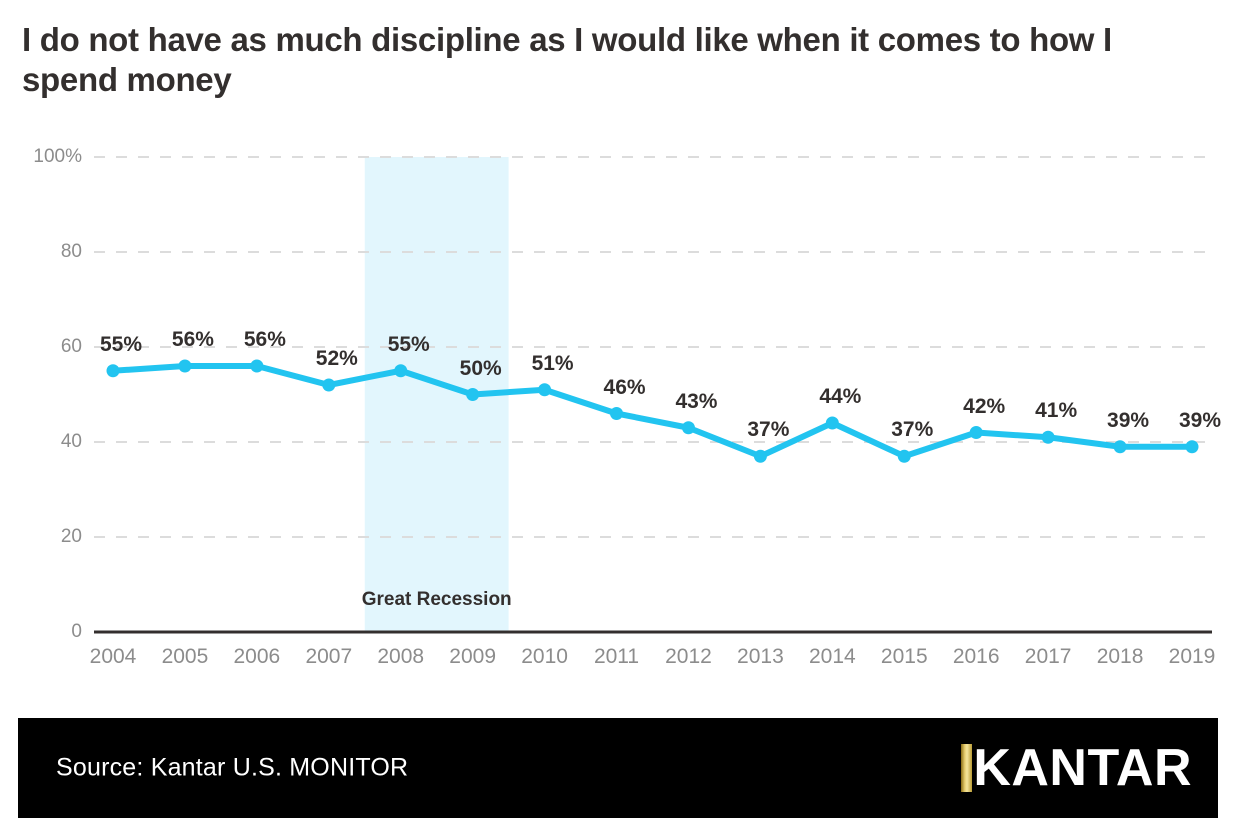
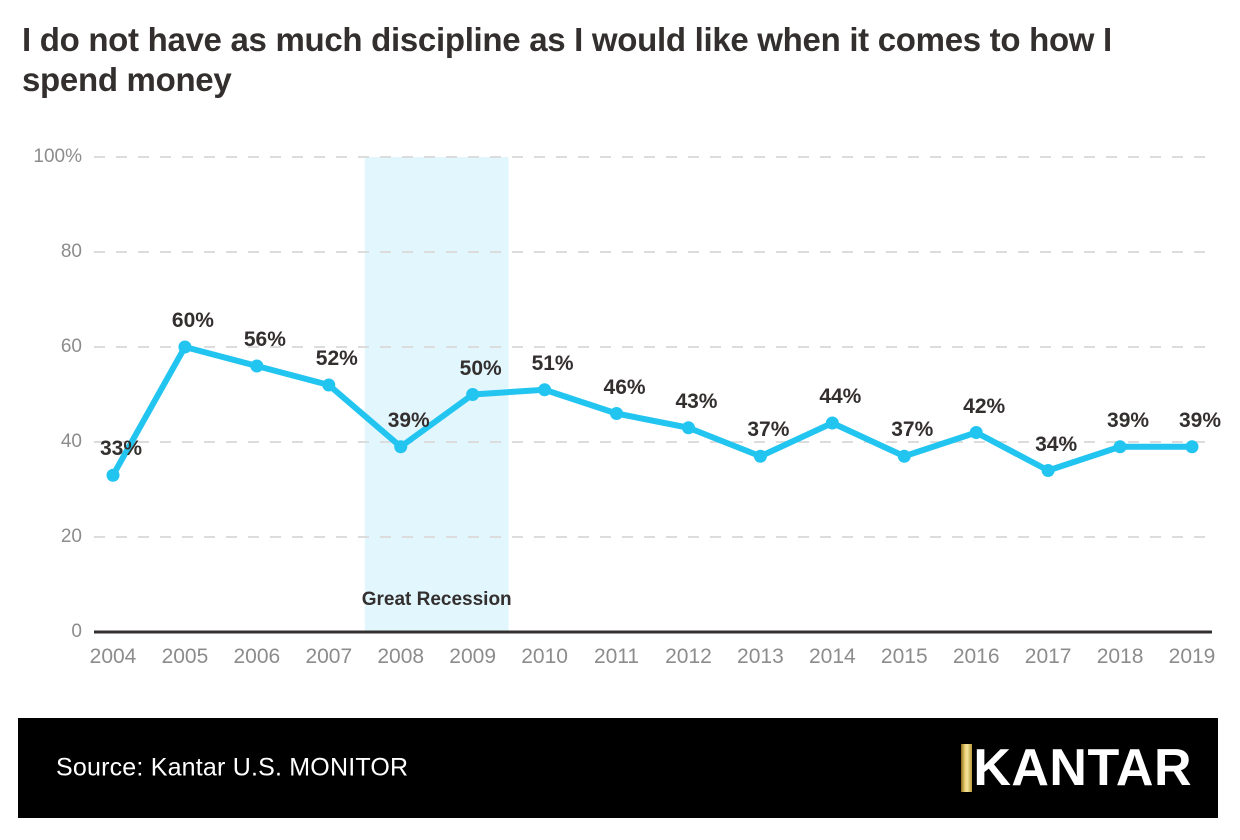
2004: 55% -> 33%
2005: 56% -> 60%
2008: 55% -> 39%
2017: 41% -> 34%
